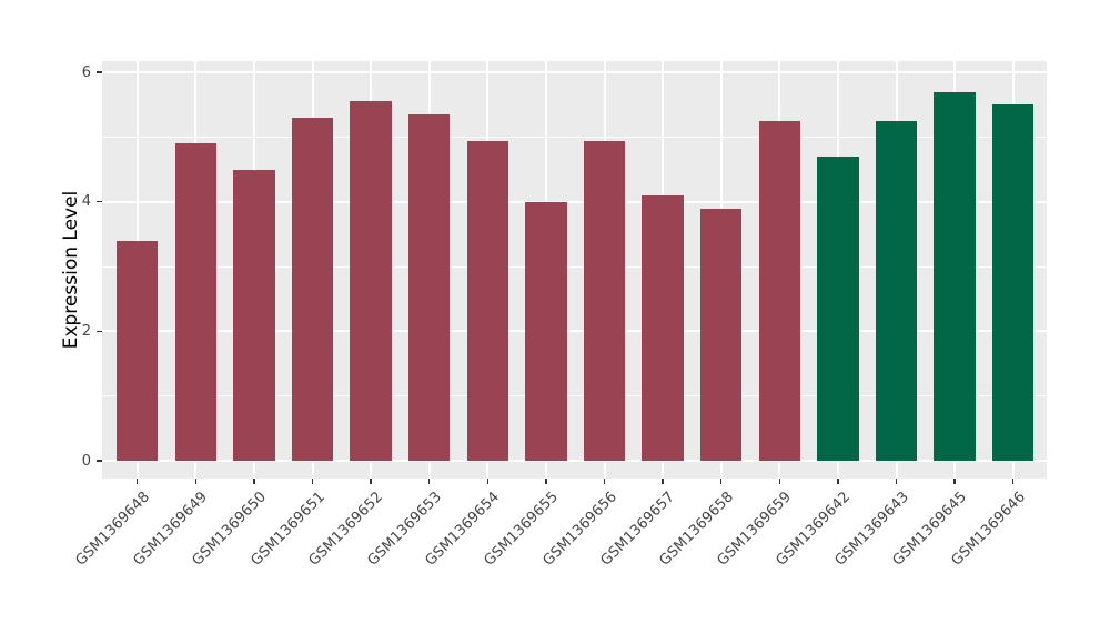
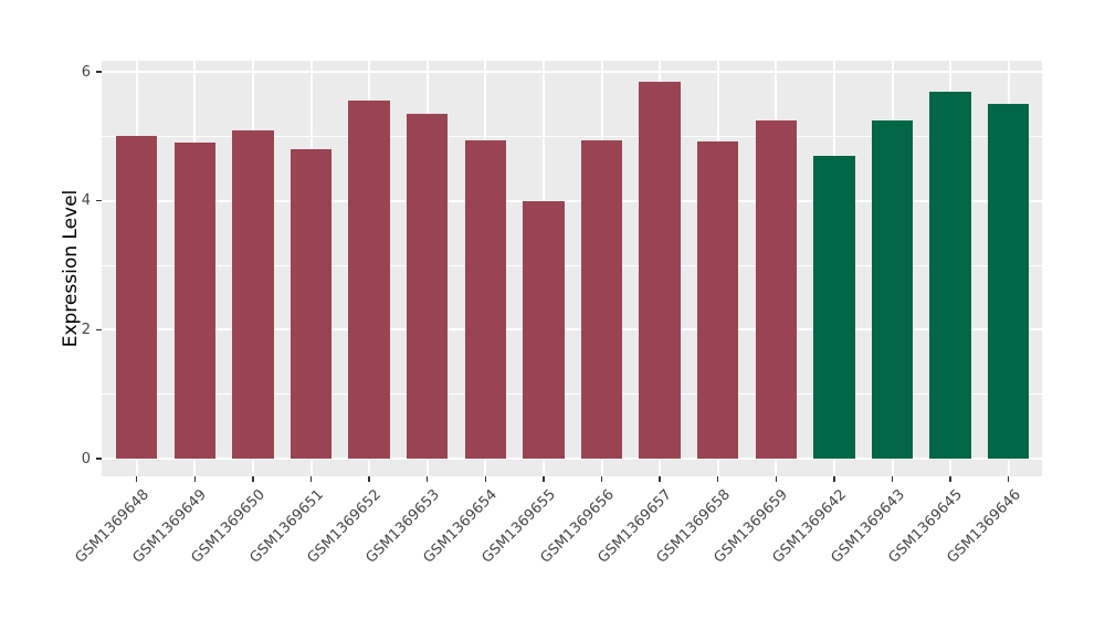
GSM1369648: 3.4 -> 5.0
GSM1369650: 4.5 -> 5.1
GSM1369651: 5.3 -> 4.8
GSM1369657: 4.1 -> 5.8
GSM1369658: 3.9 -> 4.9
